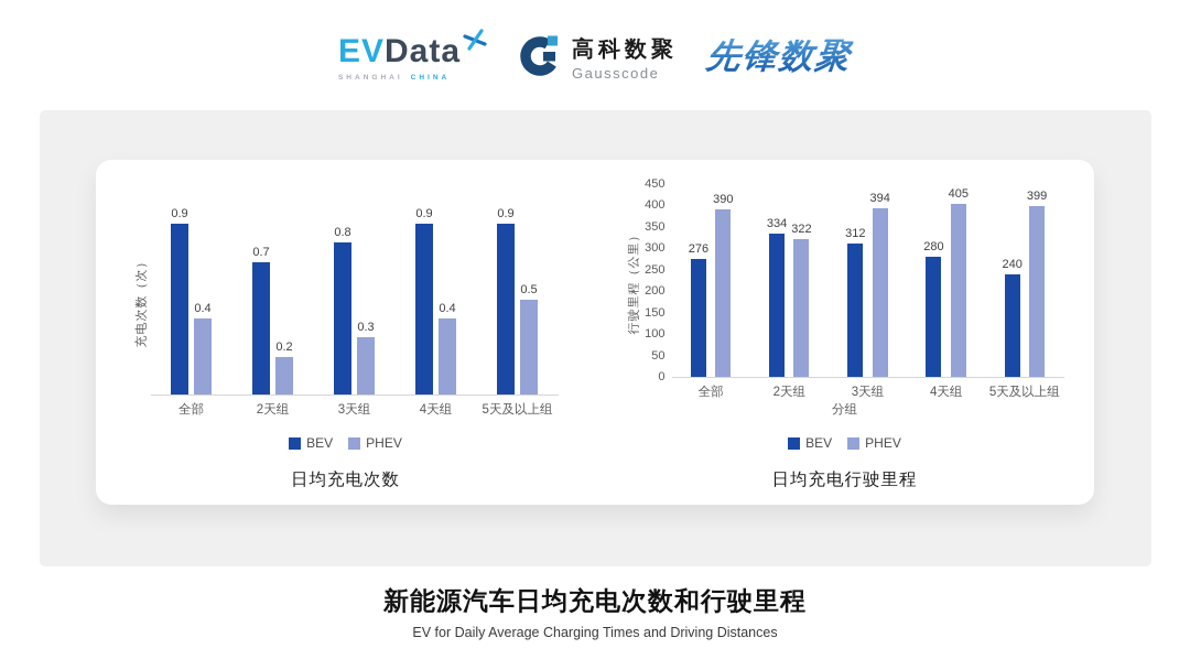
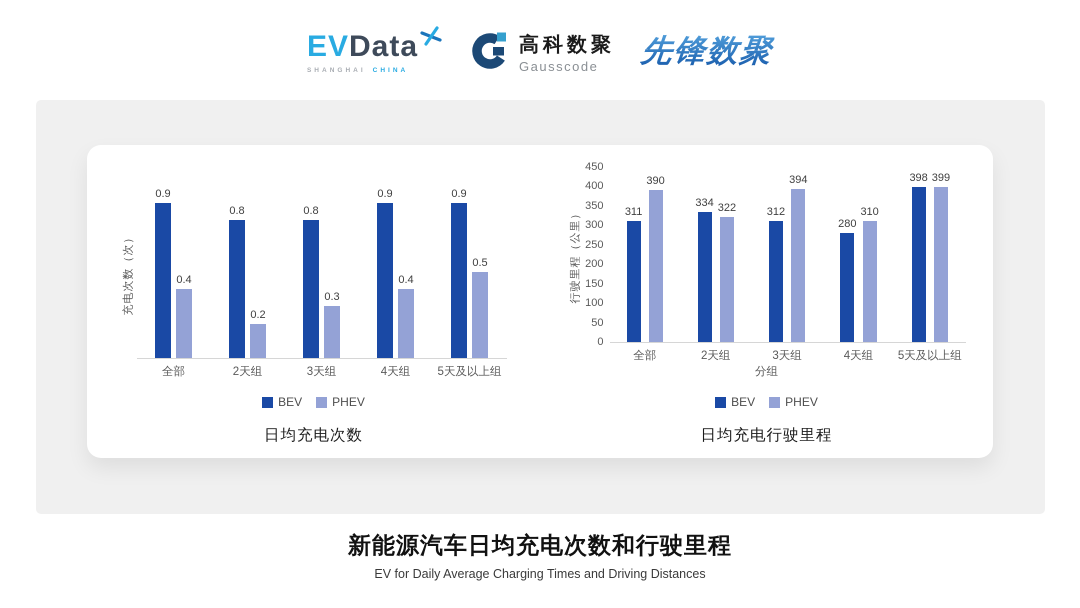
日均充电次数/BEV/2天组: 0.7 -> 0.8
日均充电行驶里程/BEV/全部: 276 -> 311
日均充电行驶里程/PHEV/4天组: 405 -> 310
日均充电行驶里程/BEV/5天及以上组: 240 -> 398
